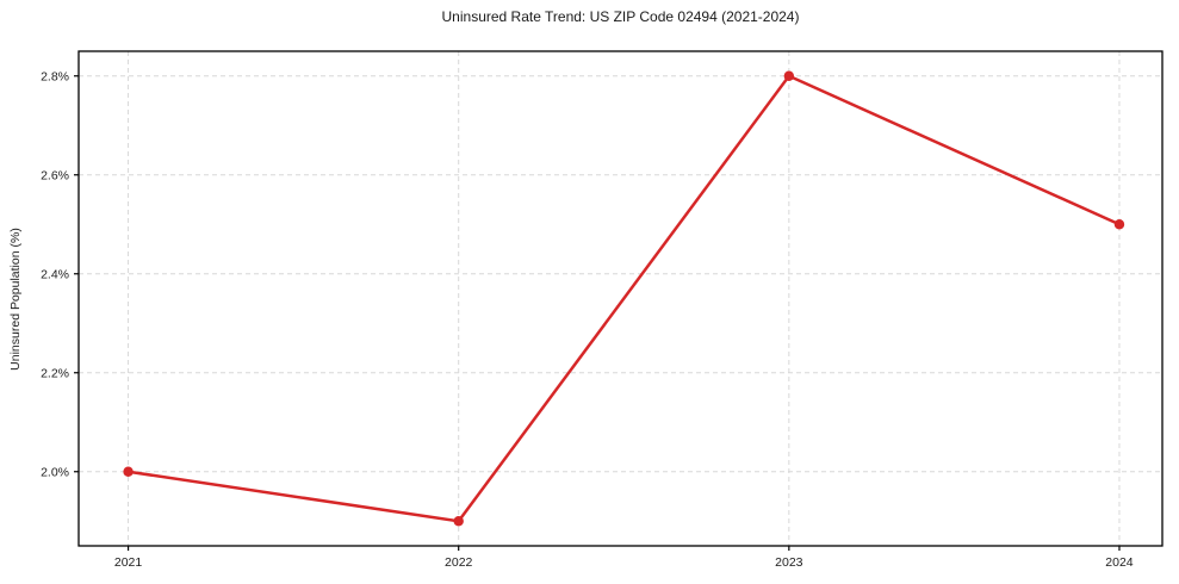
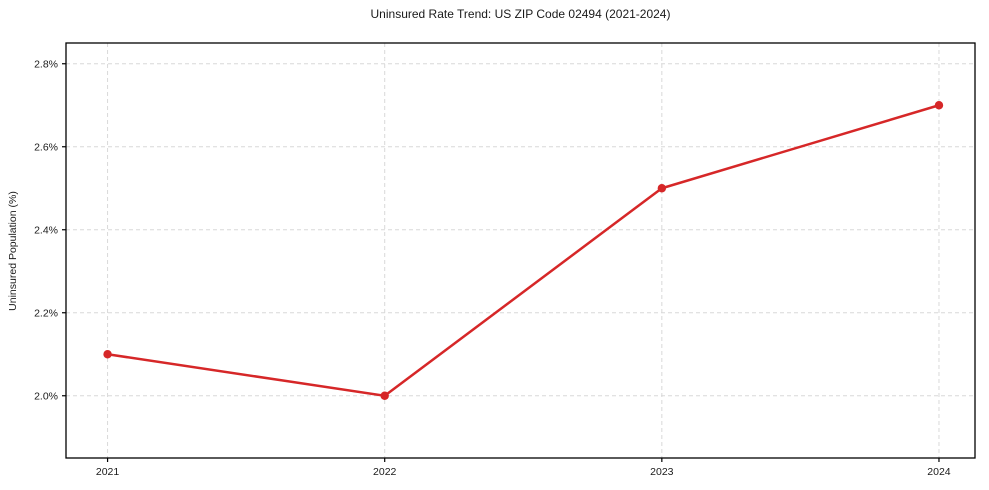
2021: 2.0% -> 2.1%
2022: 1.9% -> 2.0%
2023: 2.8% -> 2.5%
2024: 2.5% -> 2.7%
